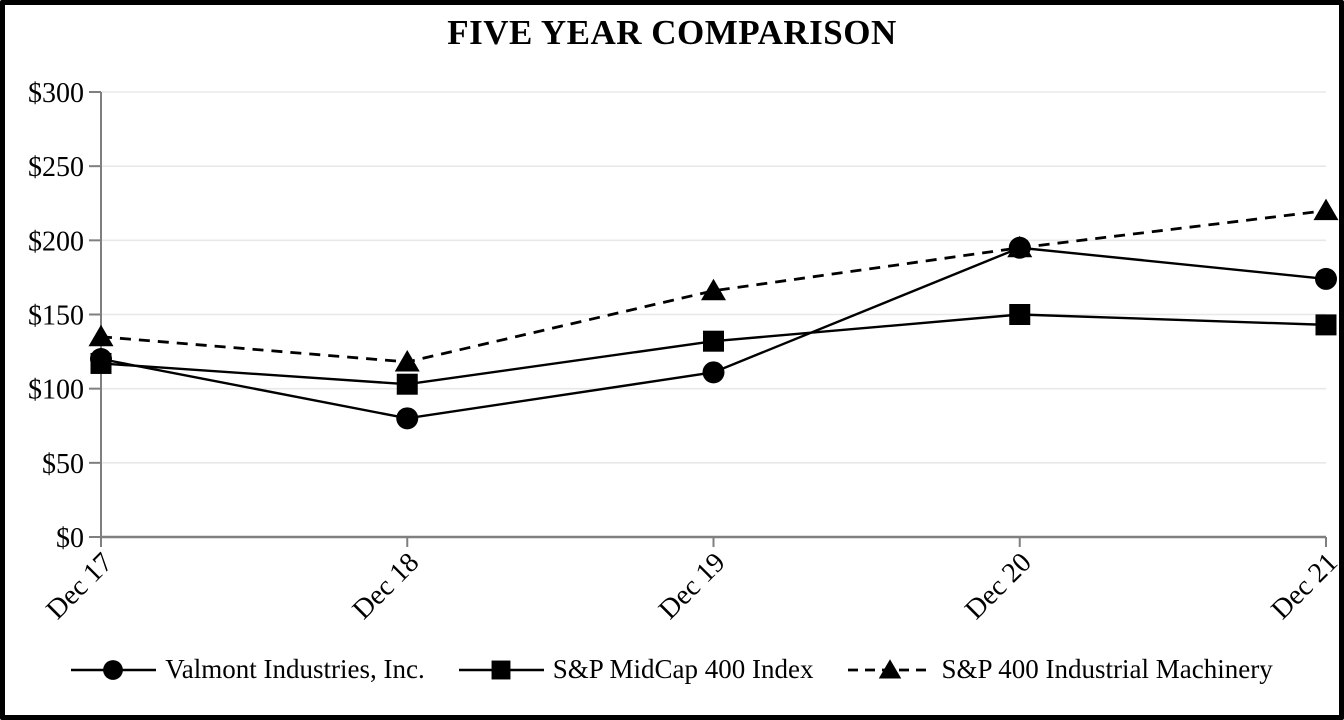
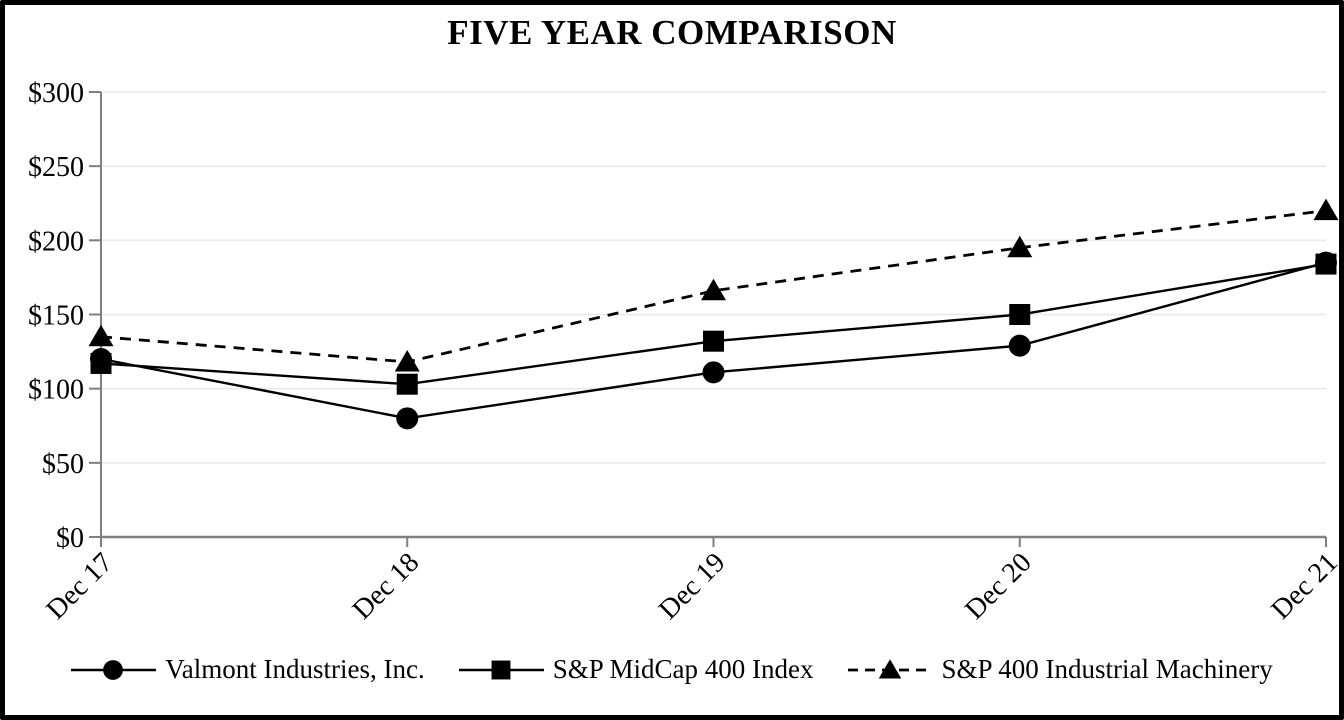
Valmont Industries, Inc./Dec 20: $195 -> $129
Valmont Industries, Inc./Dec 21: $174 -> $185
S&P MidCap 400 Index/Dec 21: $143 -> $184
